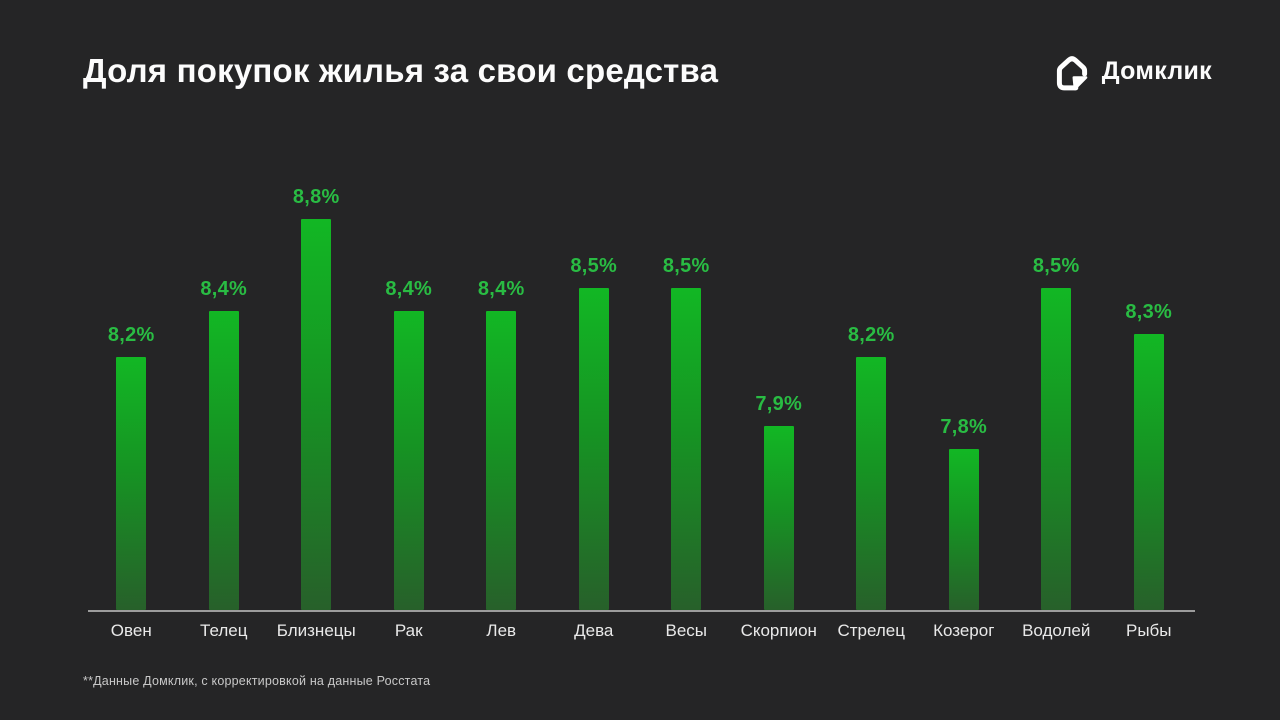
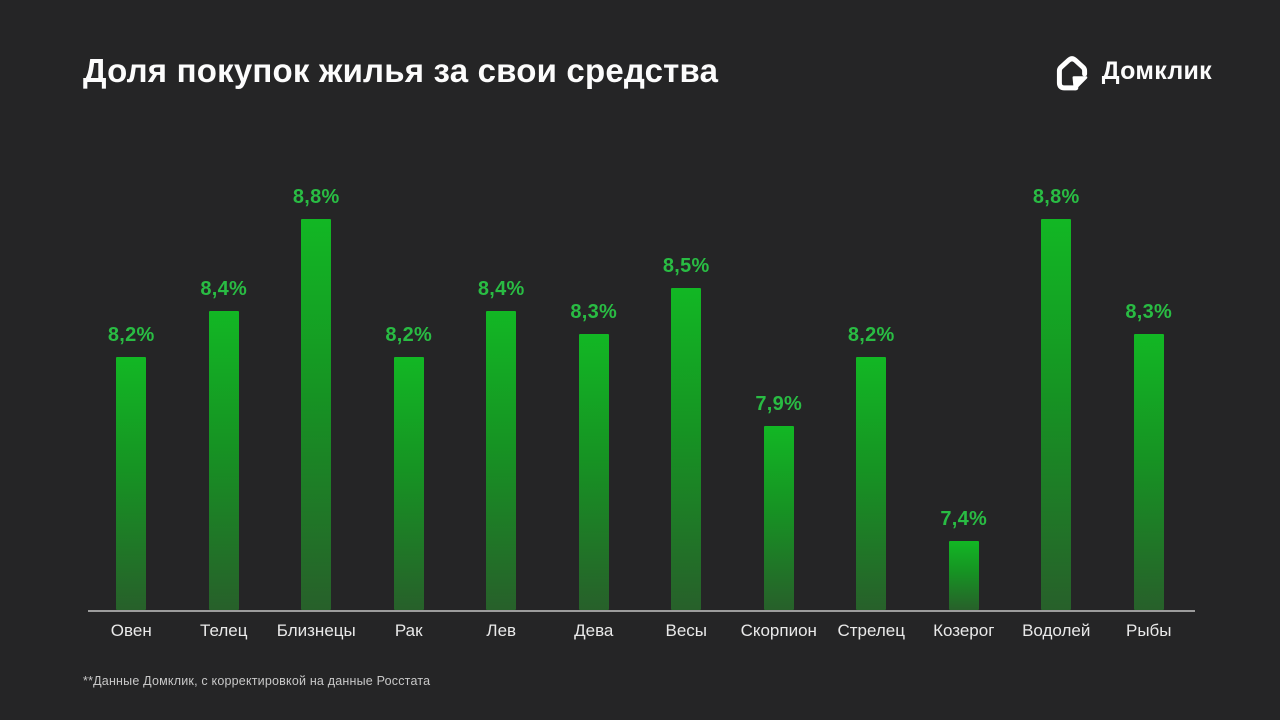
Рак: 8,4% -> 8,2%
Дева: 8,5% -> 8,3%
Козерог: 7,8% -> 7,4%
Водолей: 8,5% -> 8,8%
